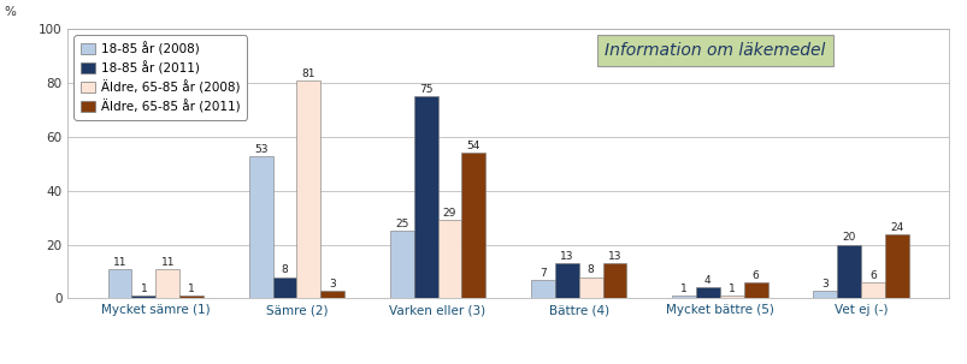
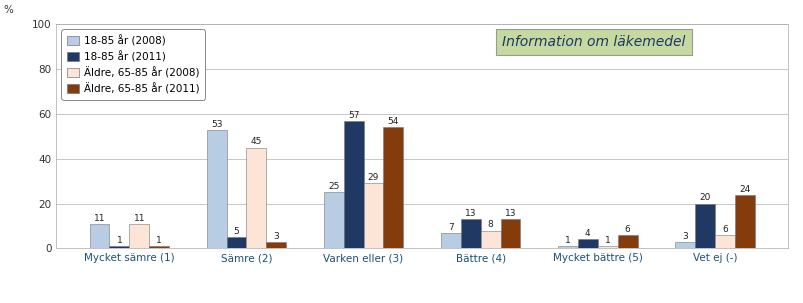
18-85 år (2011)/Sämre (2): 8 -> 5
Äldre, 65-85 år (2008)/Sämre (2): 81 -> 45
18-85 år (2011)/Varken eller (3): 75 -> 57
